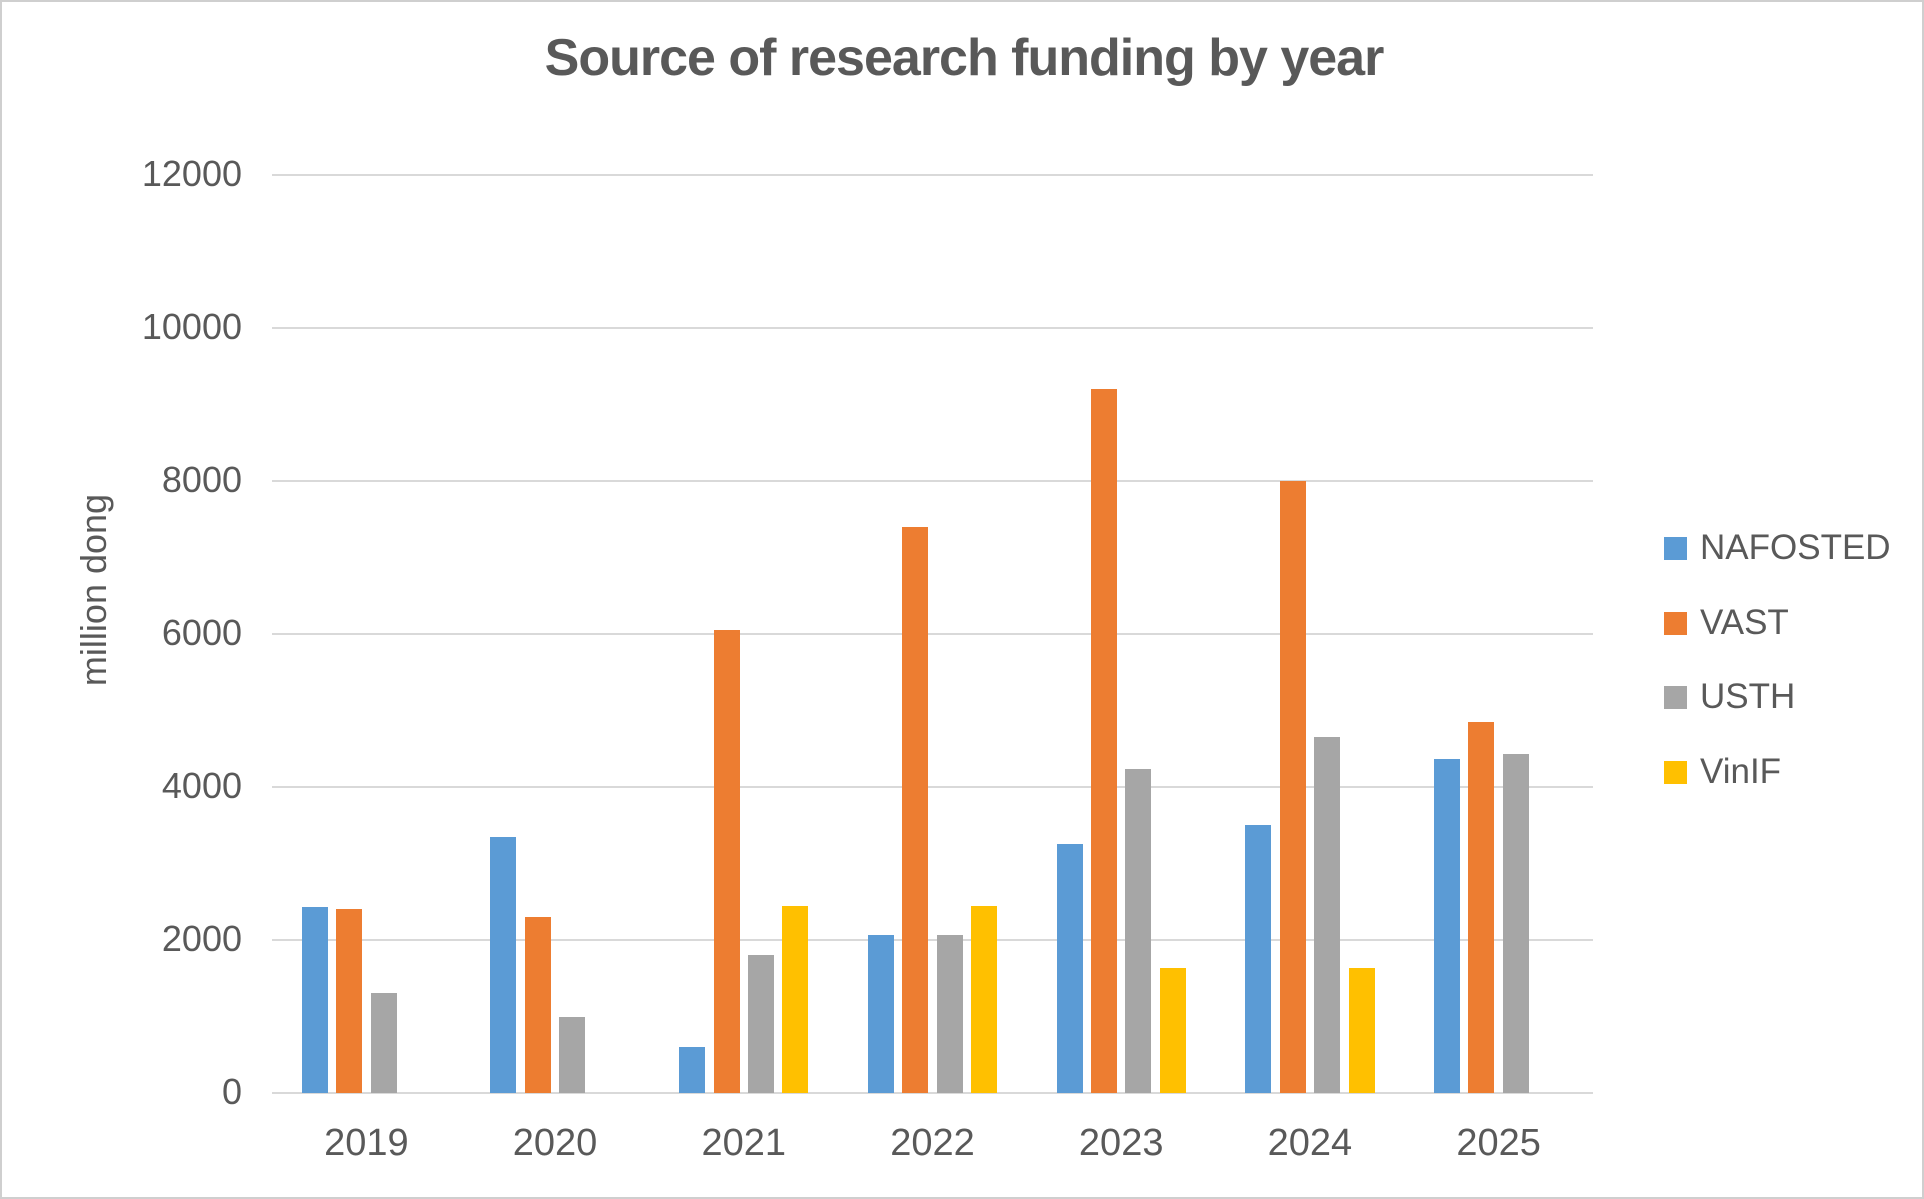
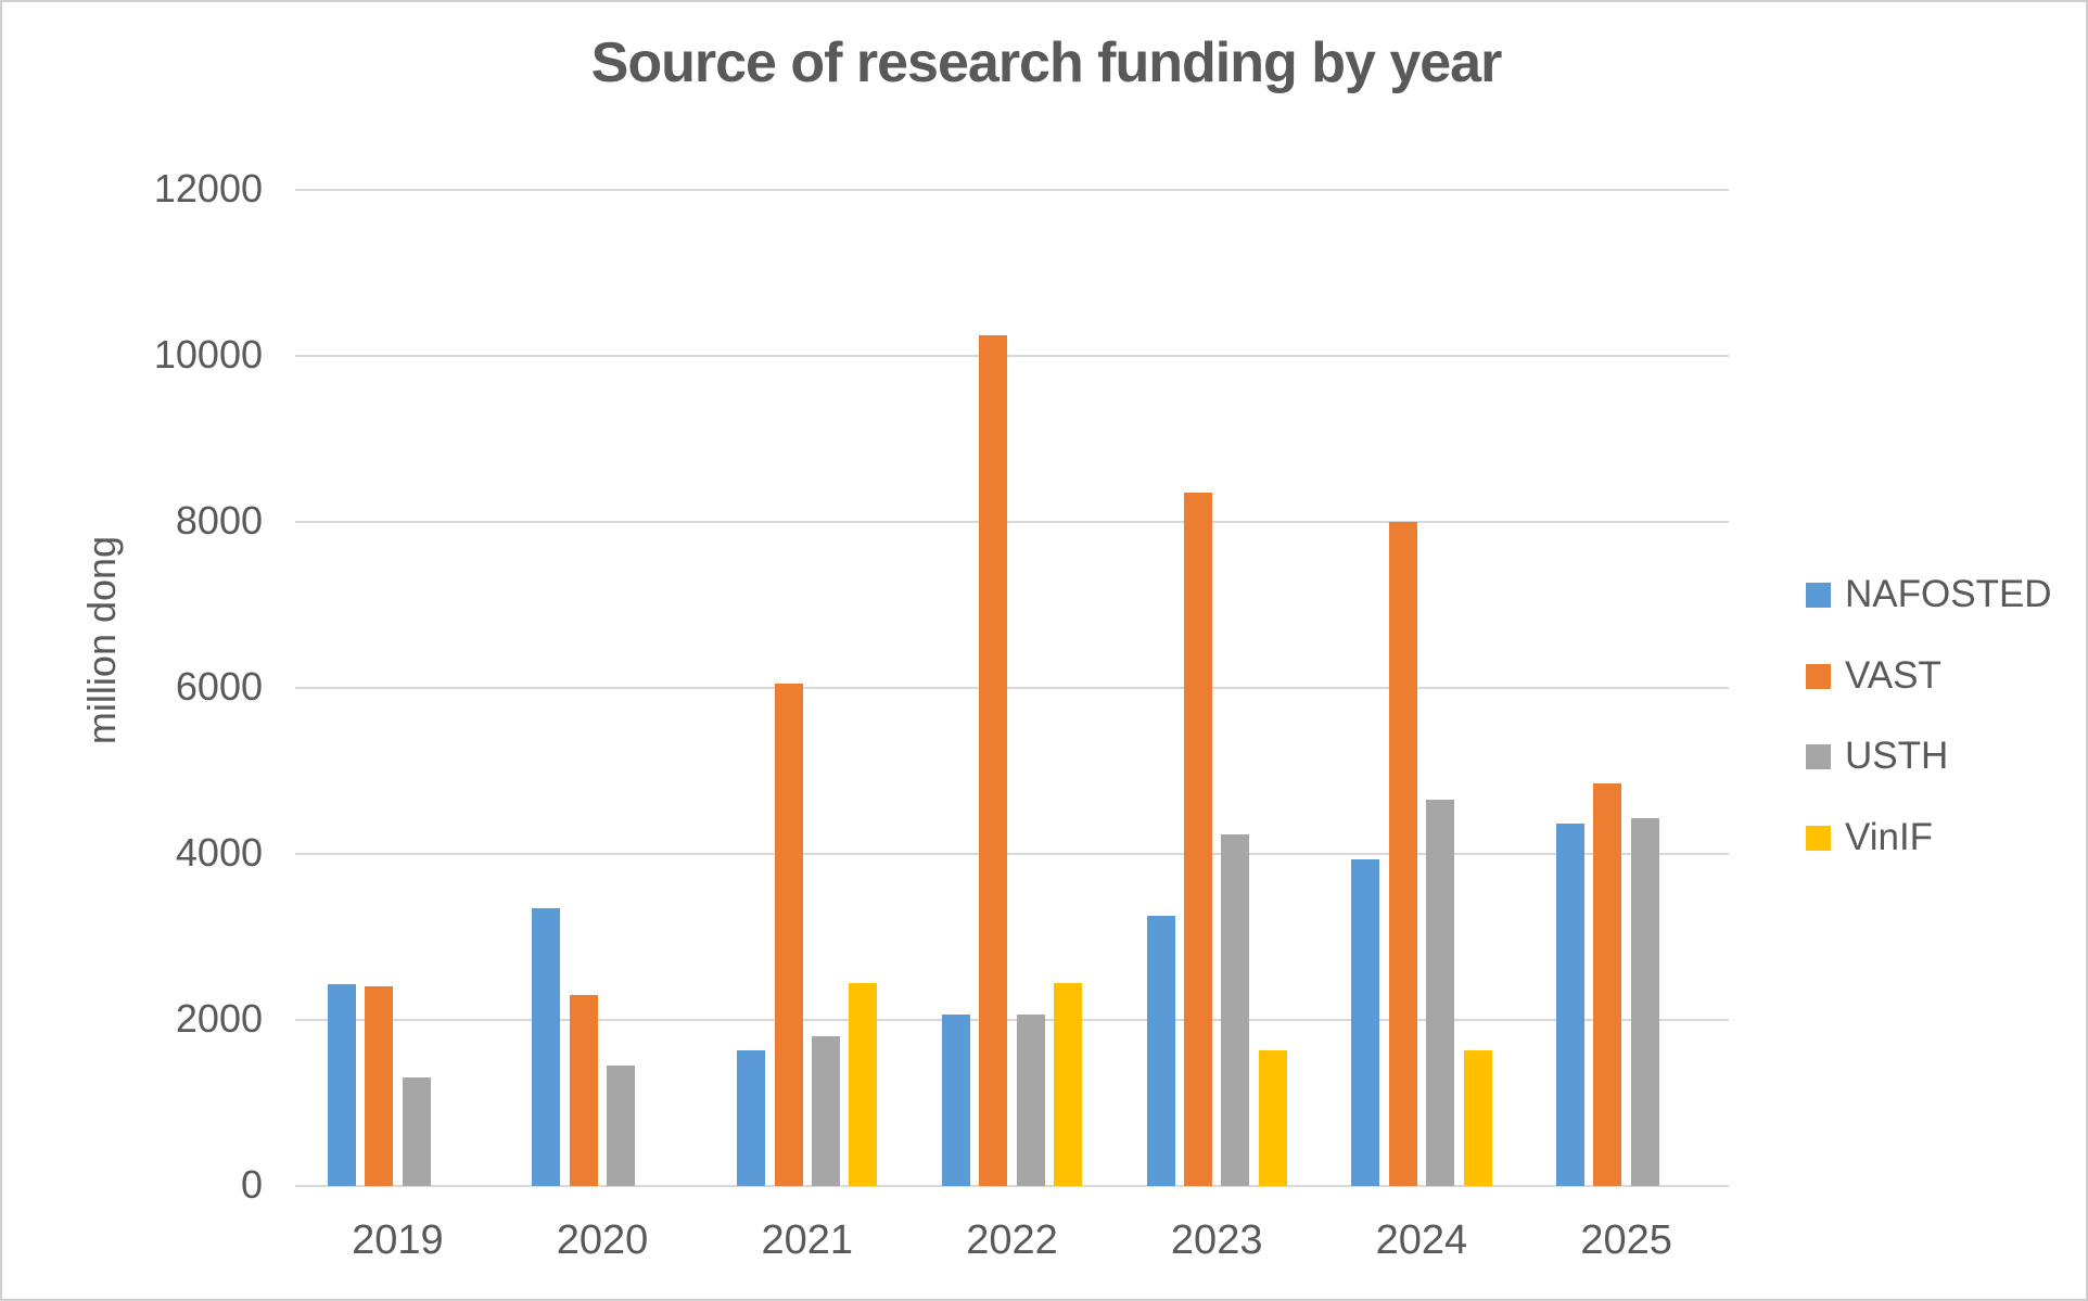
USTH/2020: 1000 -> 1400
NAFOSTED/2021: 600 -> 1600
VAST/2022: 7400 -> 10200
VAST/2023: 9200 -> 8400
NAFOSTED/2024: 3500 -> 3900
